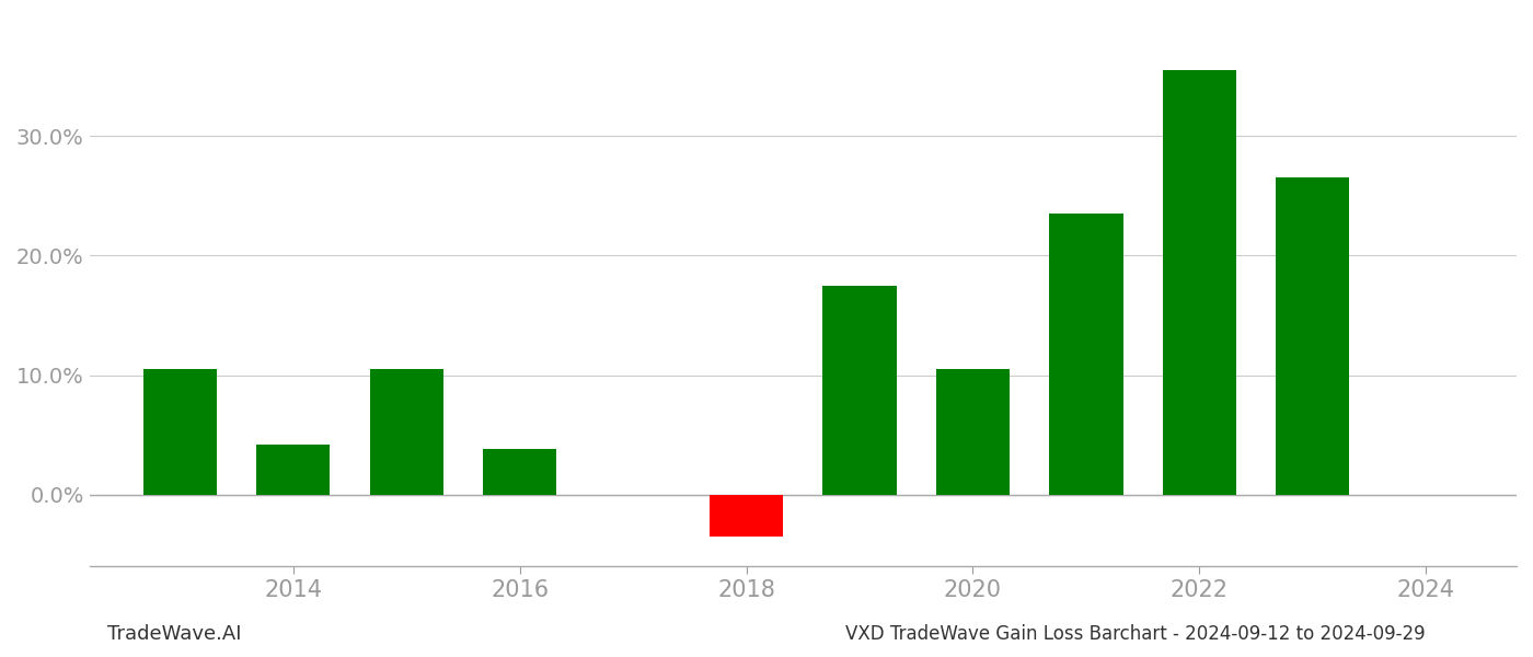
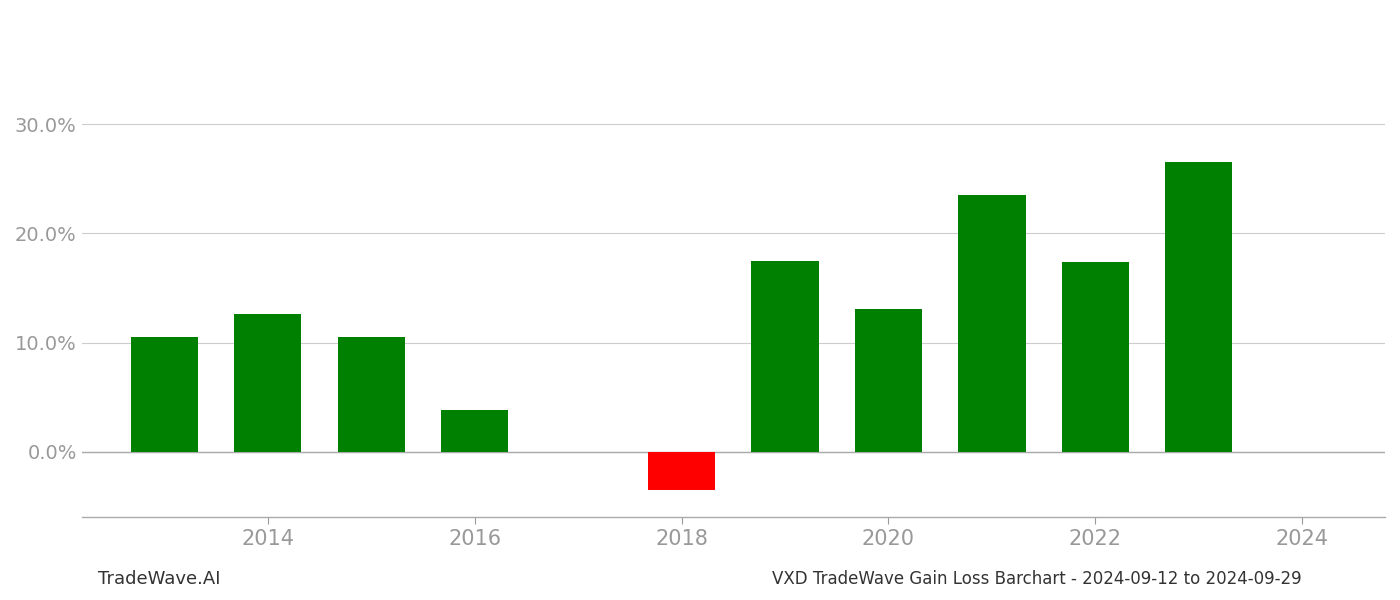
2014: 4.2% -> 12.6%
2020: 10.5% -> 13.1%
2022: 35.5% -> 17.4%
